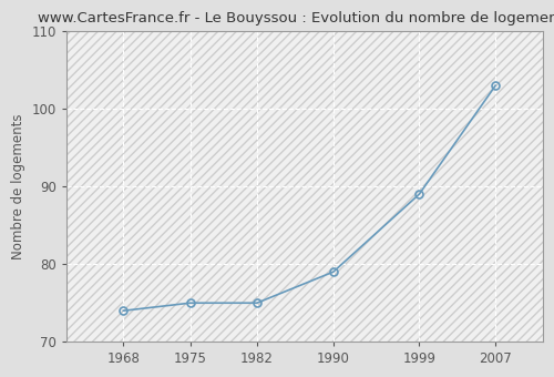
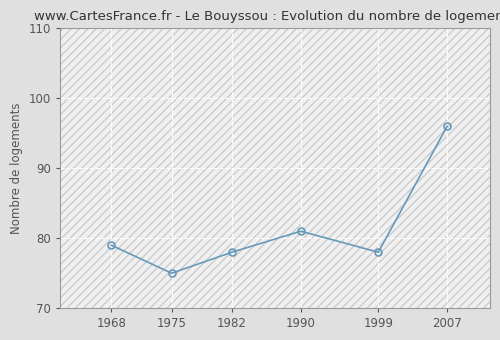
1968: 74 -> 79
1982: 75 -> 78
1990: 79 -> 81
1999: 89 -> 78
2007: 103 -> 96
